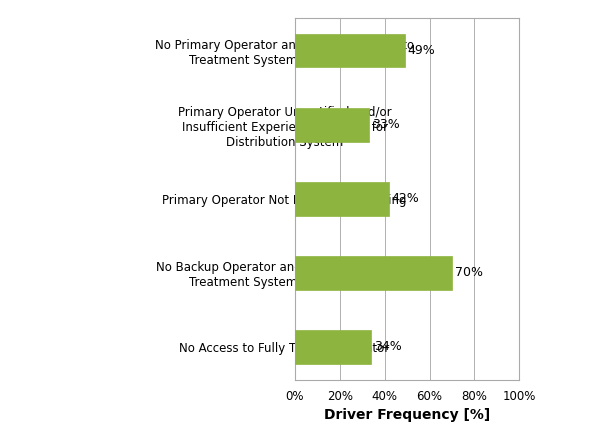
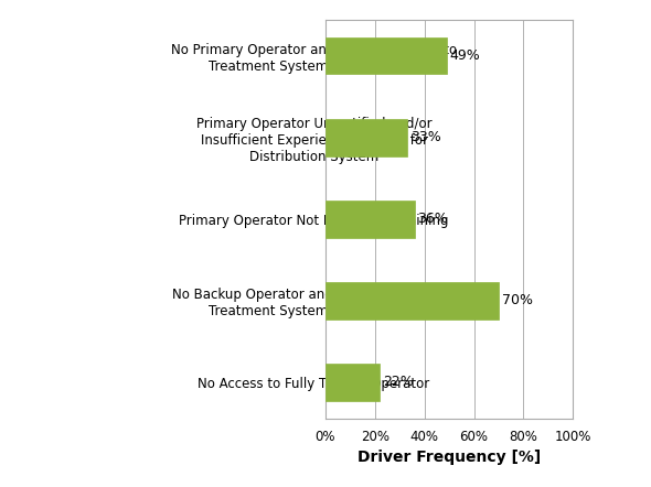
Primary Operator Not Enrolled In Training: 42% -> 36%
No Access to Fully Trained Operator: 34% -> 22%
